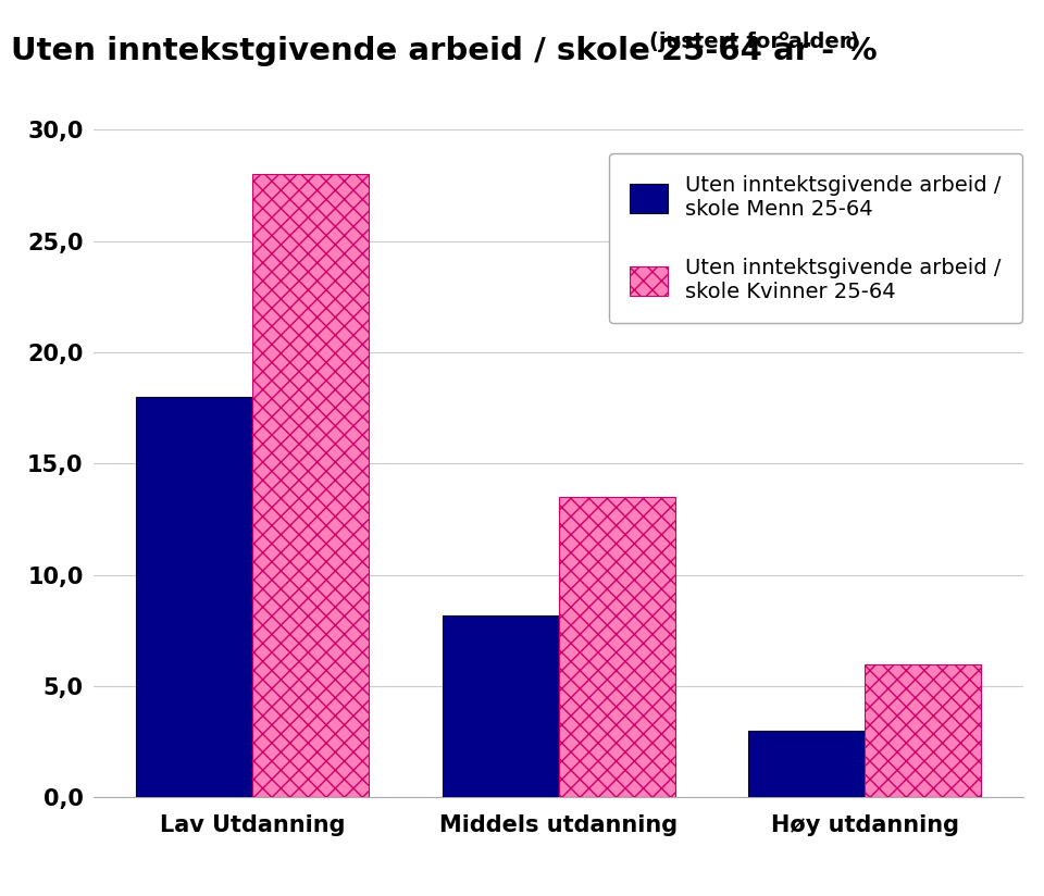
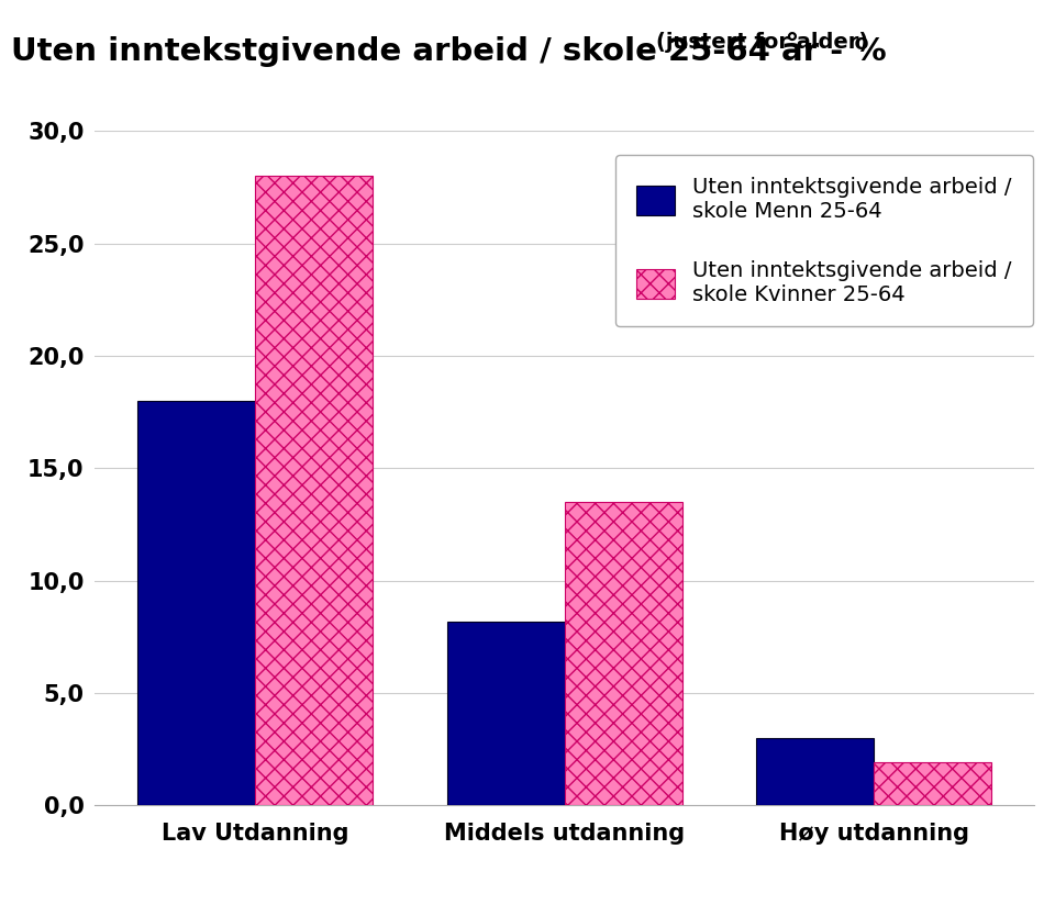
Uten inntektsgivende arbeid / skole Kvinner 25-64/Høy utdanning: 6,0 -> 1,9
